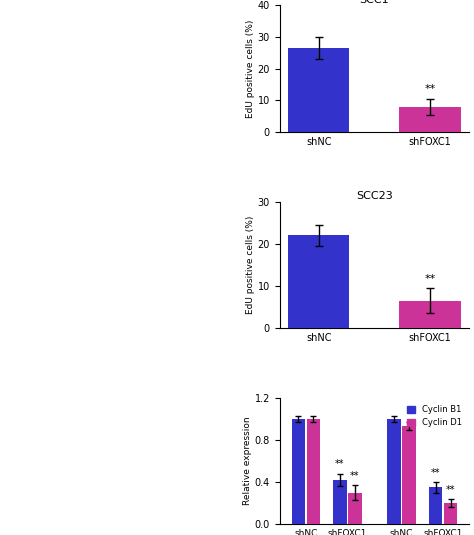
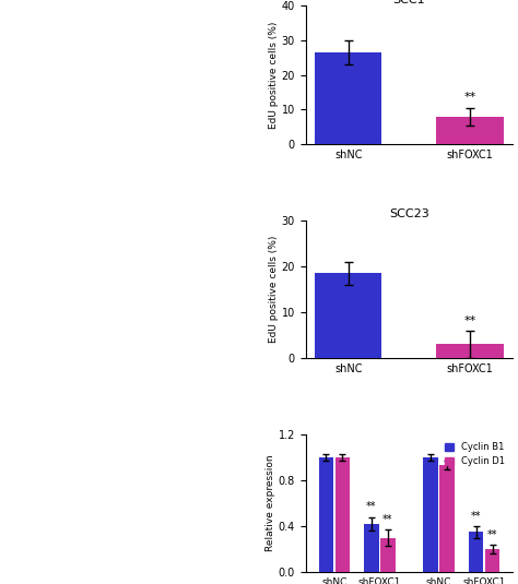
SCC23/shNC: 22.0 -> 18.5
SCC23/shFOXC1: 6.5 -> 3.0
